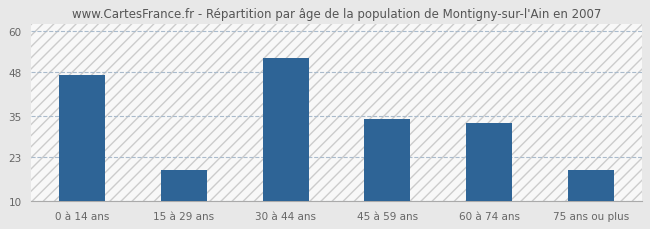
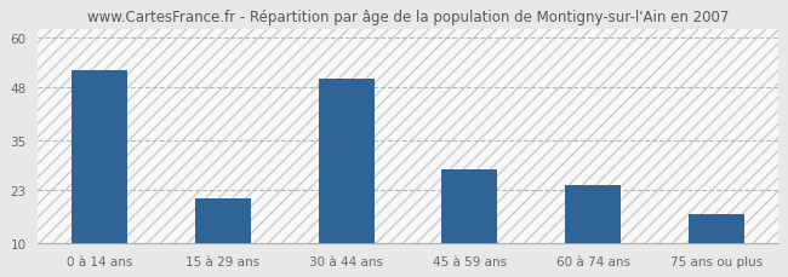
0 à 14 ans: 47 -> 52
15 à 29 ans: 19 -> 21
30 à 44 ans: 52 -> 50
45 à 59 ans: 34 -> 28
60 à 74 ans: 33 -> 24
75 ans ou plus: 19 -> 17
